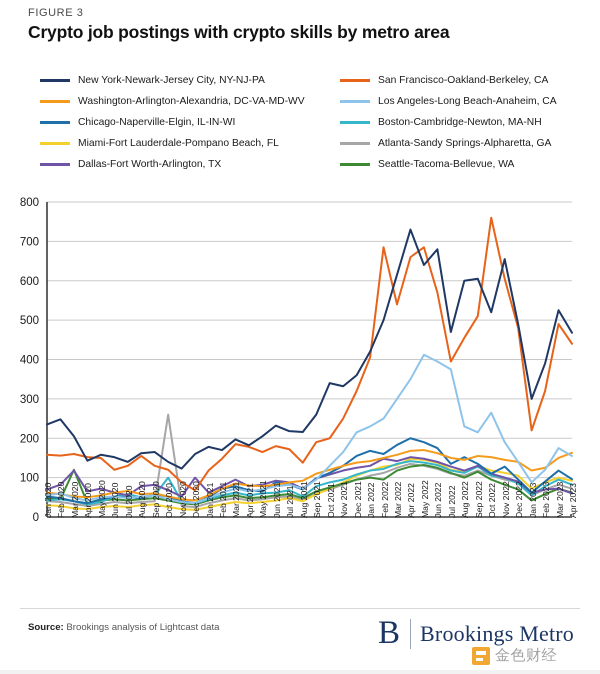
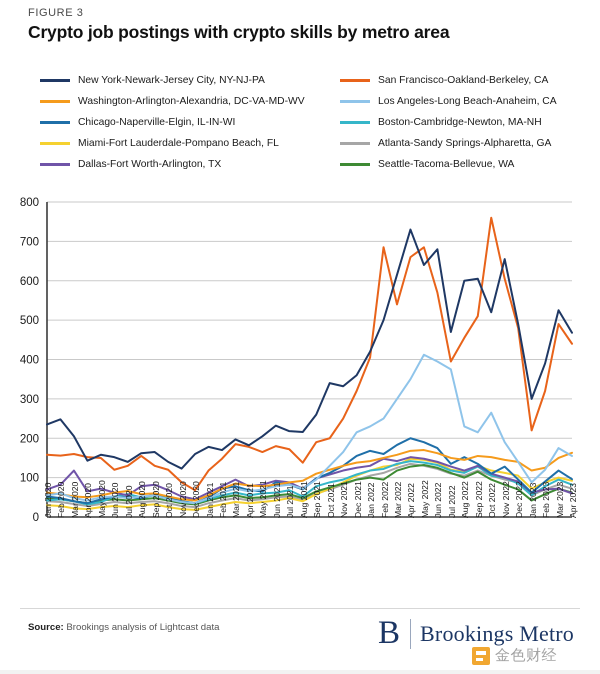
Seattle-Tacoma-Bellevue, WA/Mar 2020: 120 -> 40
Boston-Cambridge-Newton, MA-NH/Oct 2020: 100 -> 50
Atlanta-Sandy Springs-Alpharetta, GA/Oct 2020: 260 -> 40
Dallas-Fort Worth-Arlington, TX/Dec 2020: 100 -> 40
